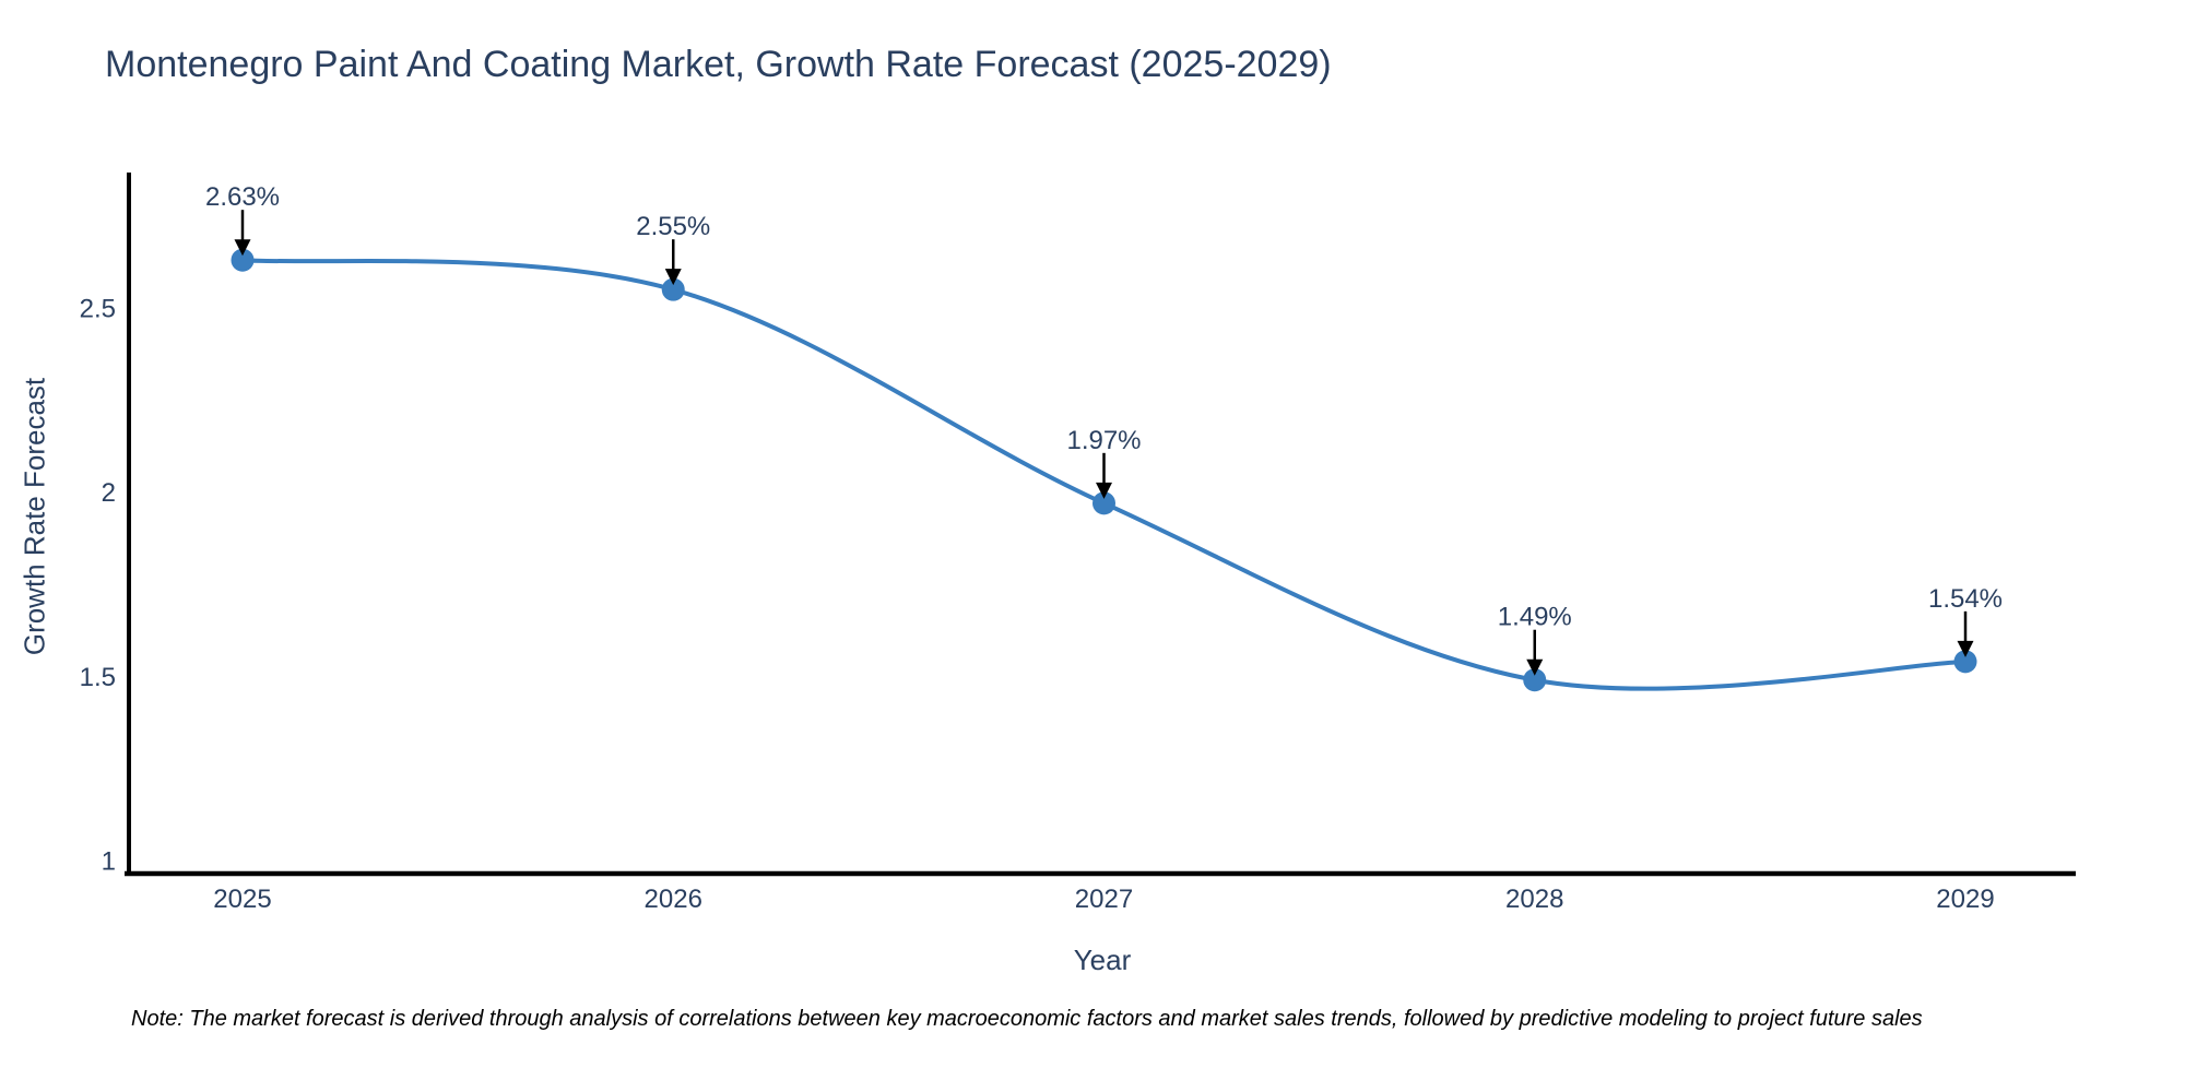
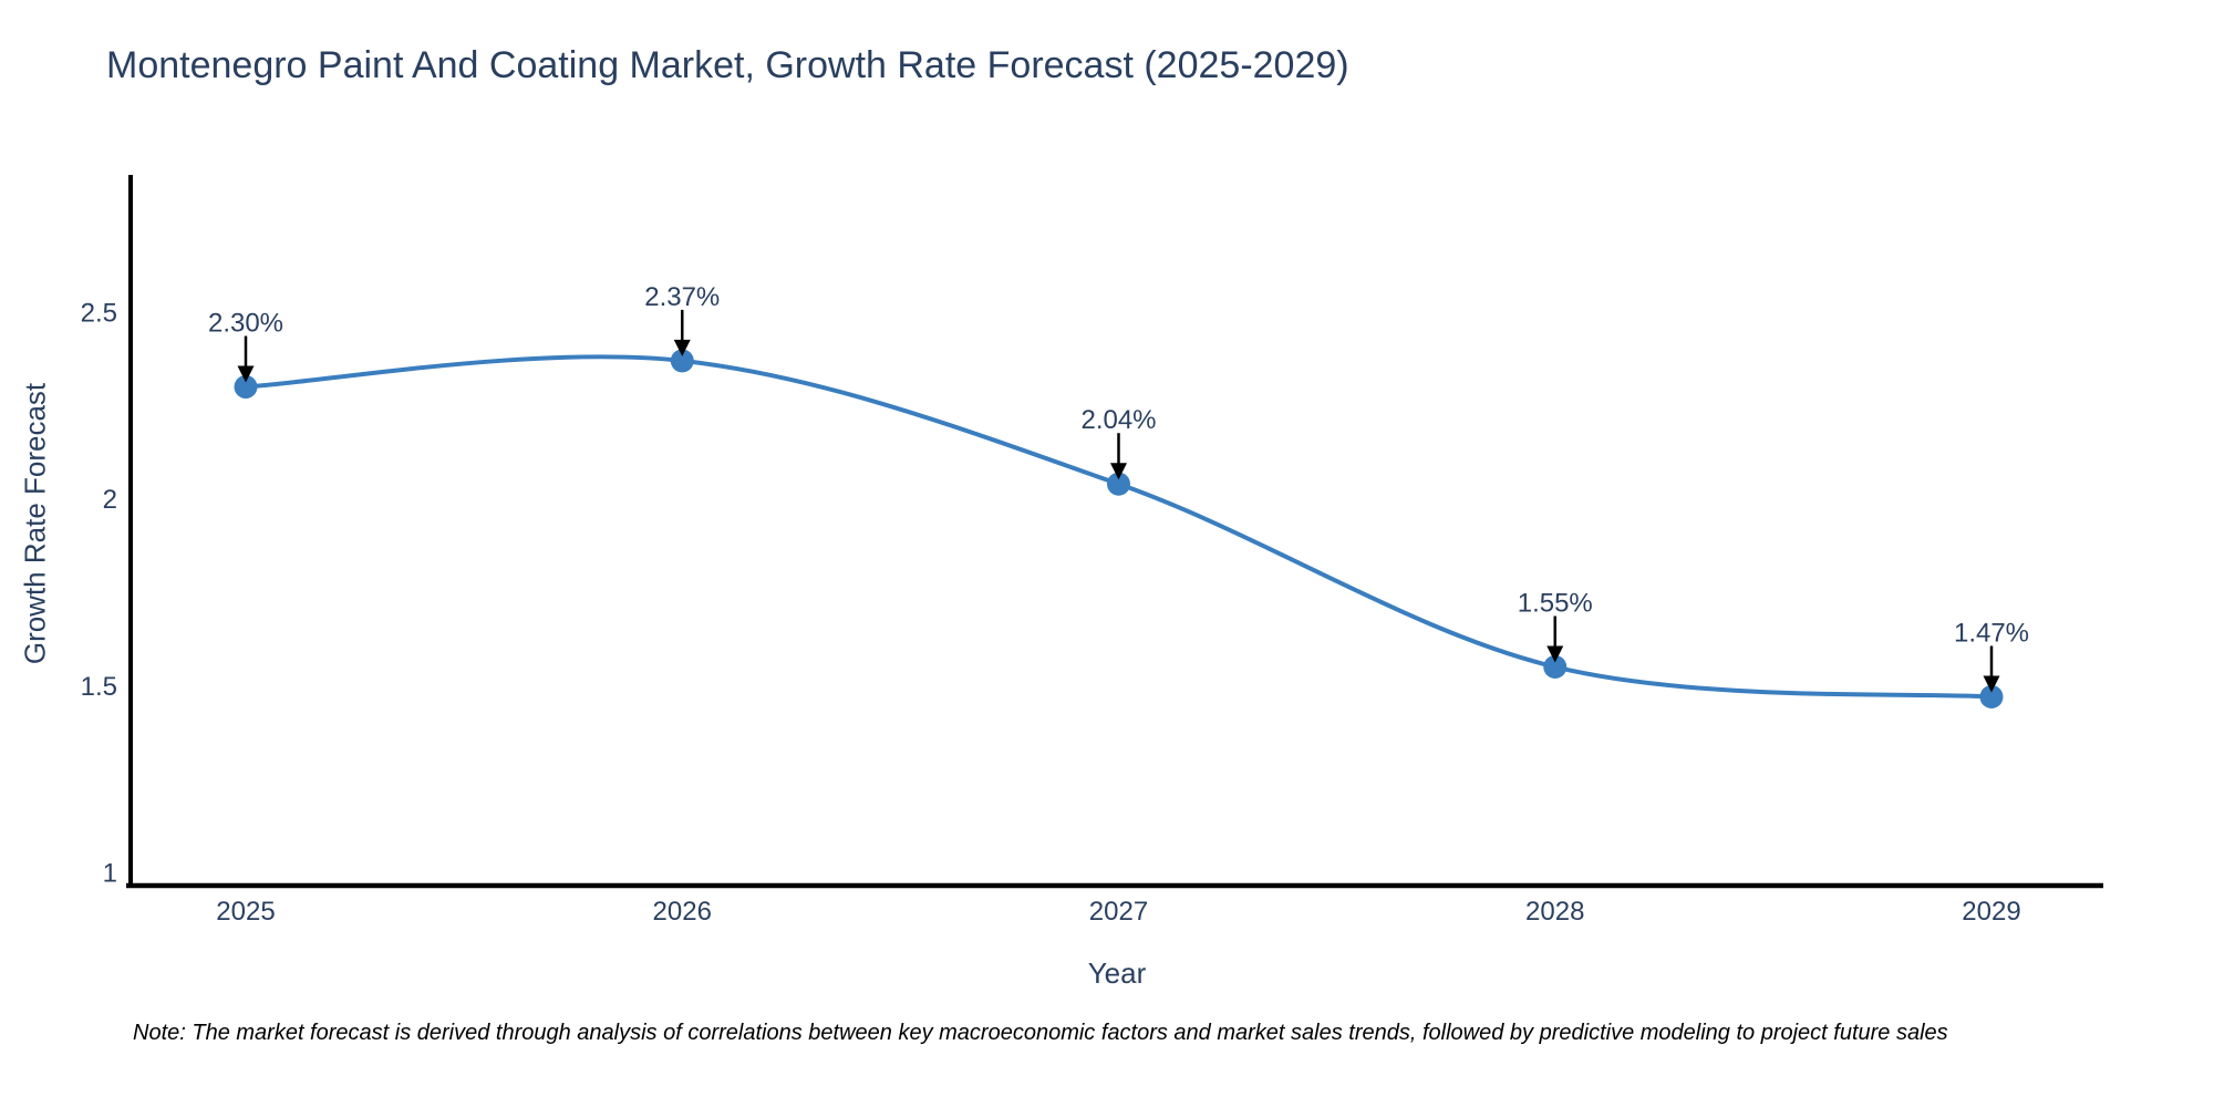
2025: 2.63% -> 2.30%
2026: 2.55% -> 2.37%
2027: 1.97% -> 2.04%
2028: 1.49% -> 1.55%
2029: 1.54% -> 1.47%
